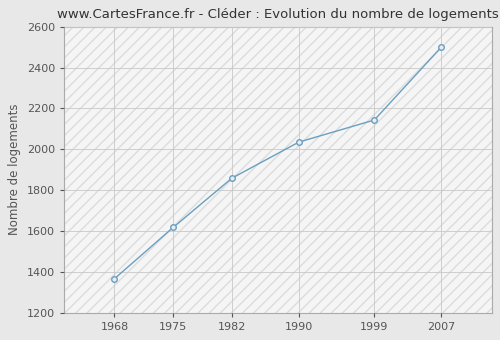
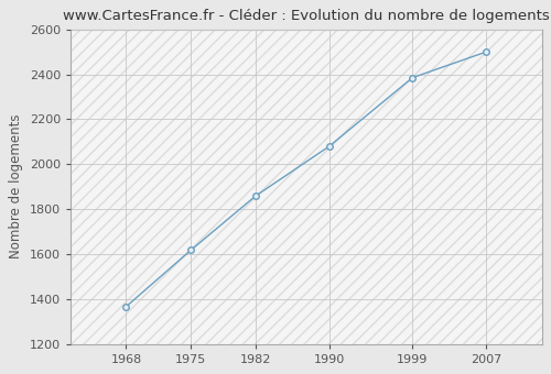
1990: 2035 -> 2080
1999: 2143 -> 2385
